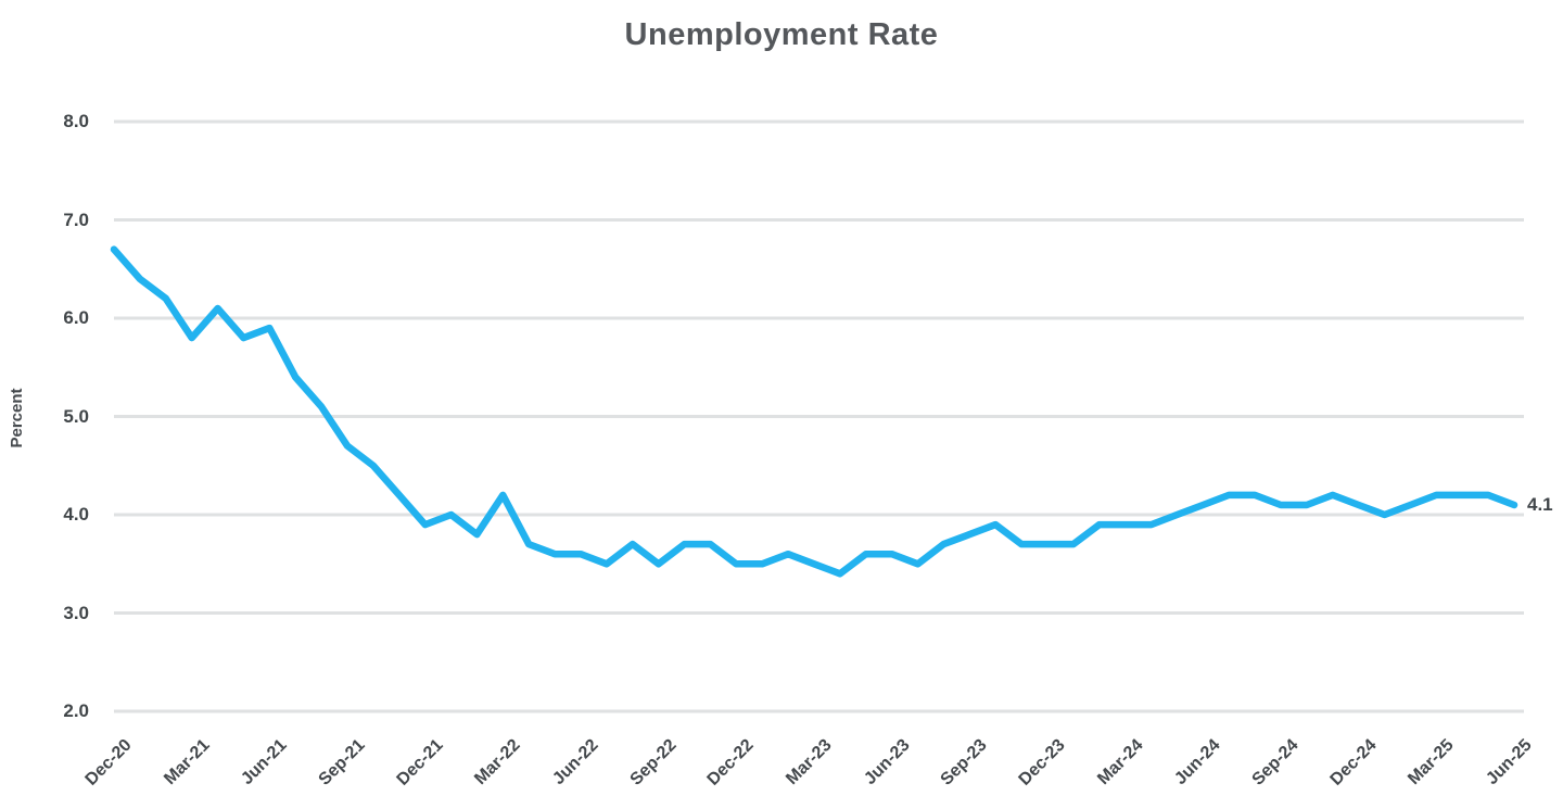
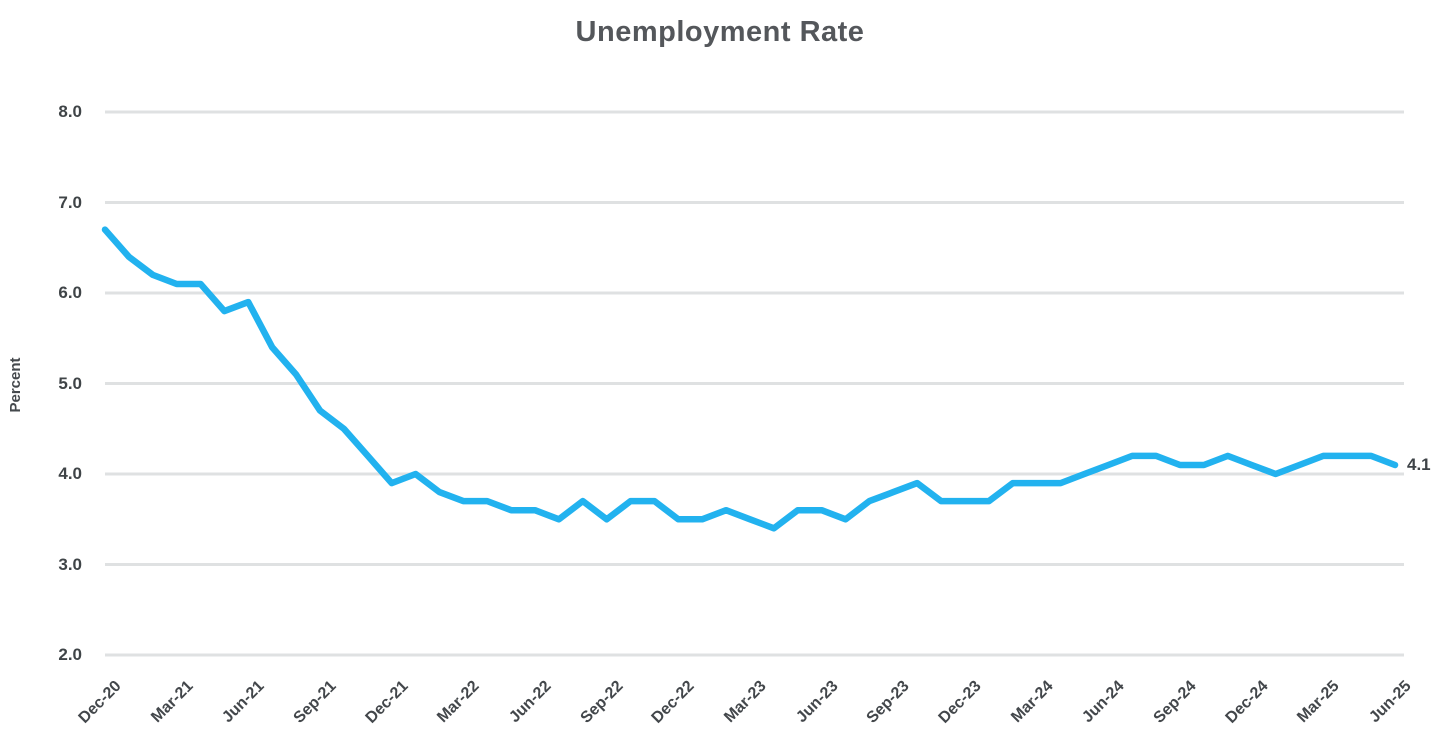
Mar-21: 5.8 -> 6.1
Mar-22: 4.2 -> 3.7
